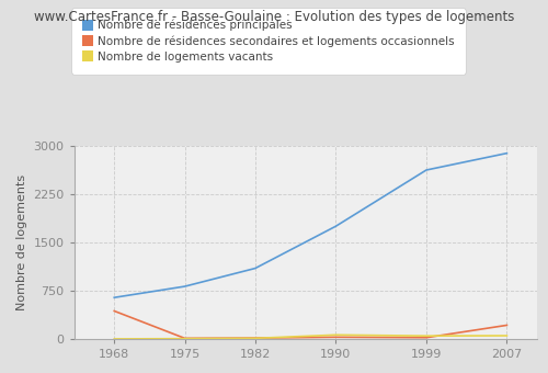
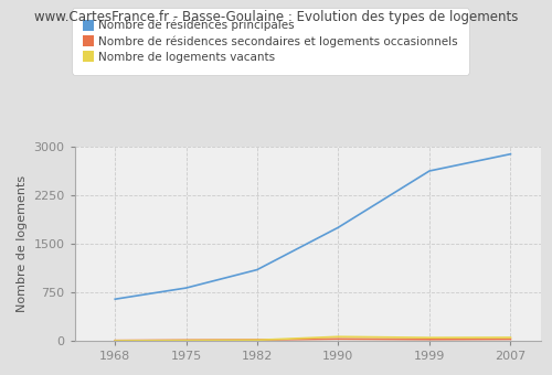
Nombre de résidences secondaires et logements occasionnels/1968: 440 -> 10
Nombre de résidences secondaires et logements occasionnels/2007: 220 -> 30
